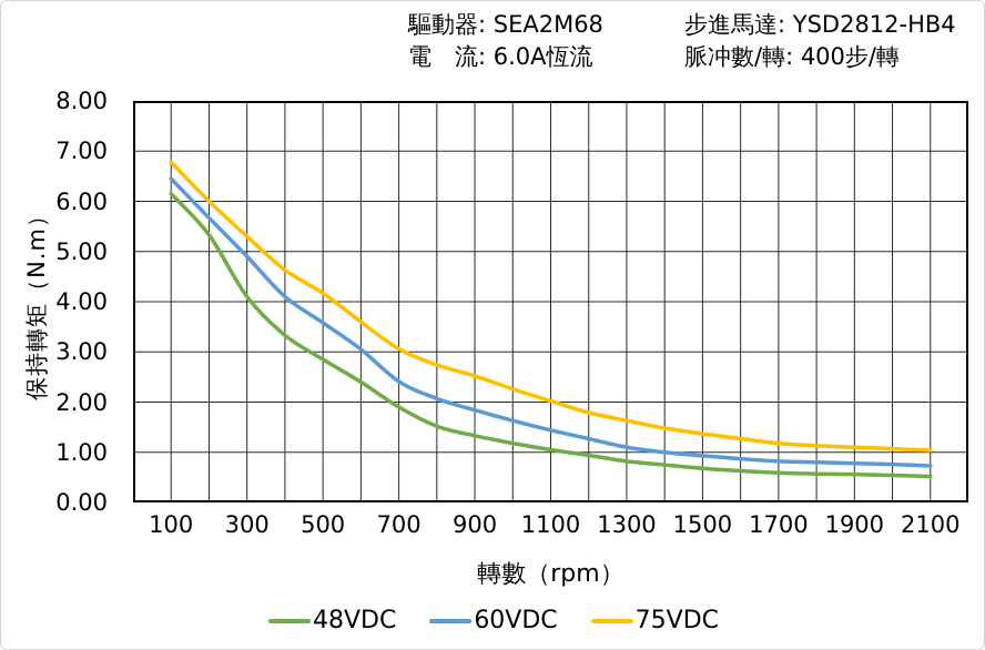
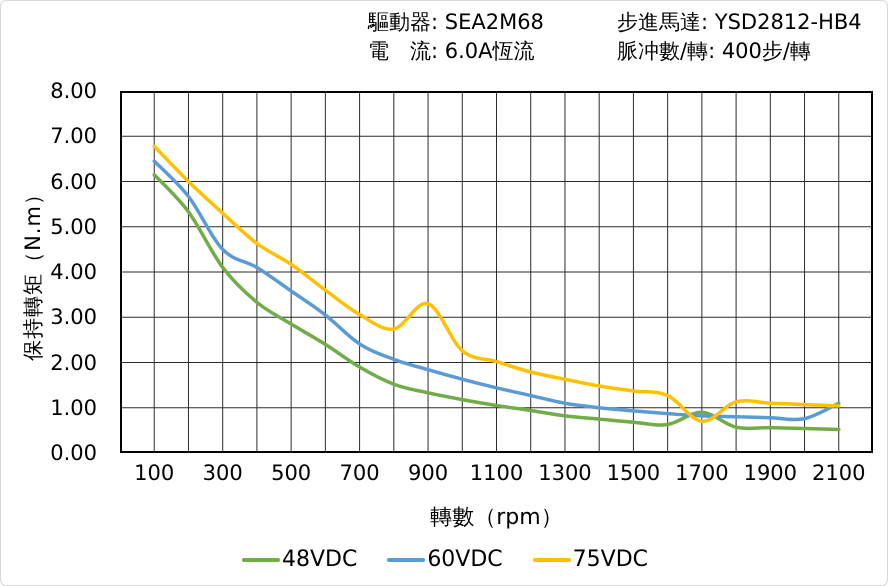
60VDC/300: 4.9 -> 4.5
75VDC/900: 2.5 -> 3.3
48VDC/1700: 0.6 -> 0.9
75VDC/1700: 1.2 -> 0.7
60VDC/2100: 0.7 -> 1.1
